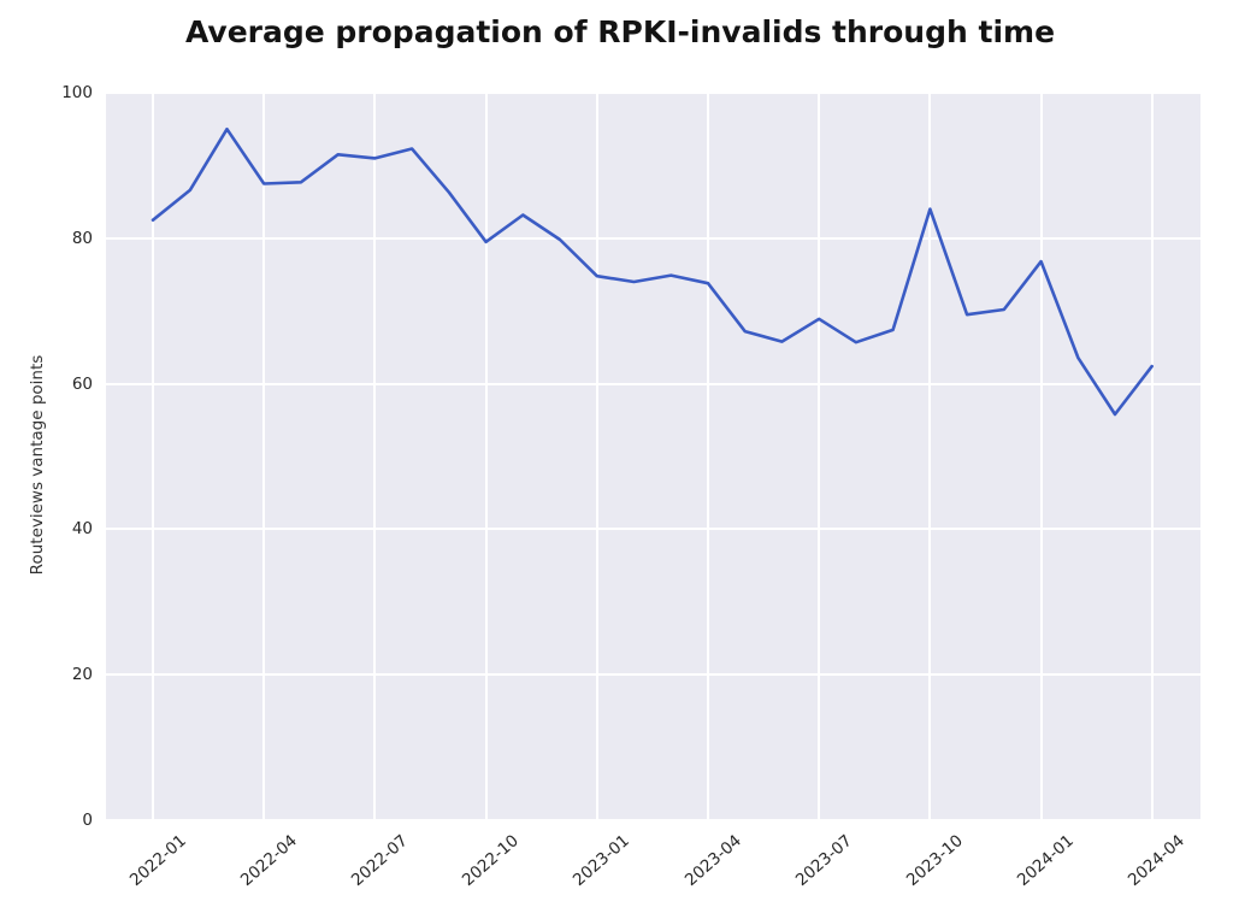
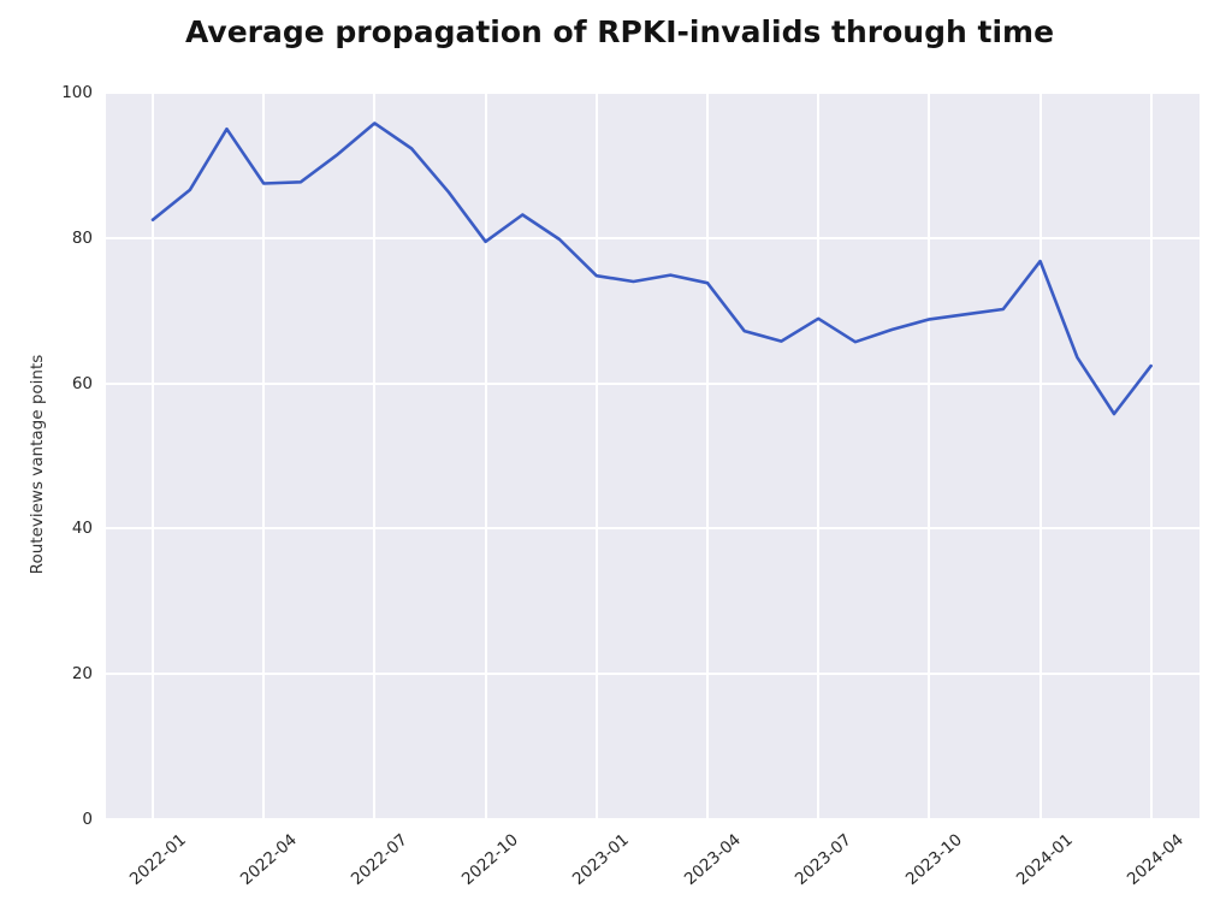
2022-07: 91 -> 96
2023-10: 84 -> 69
